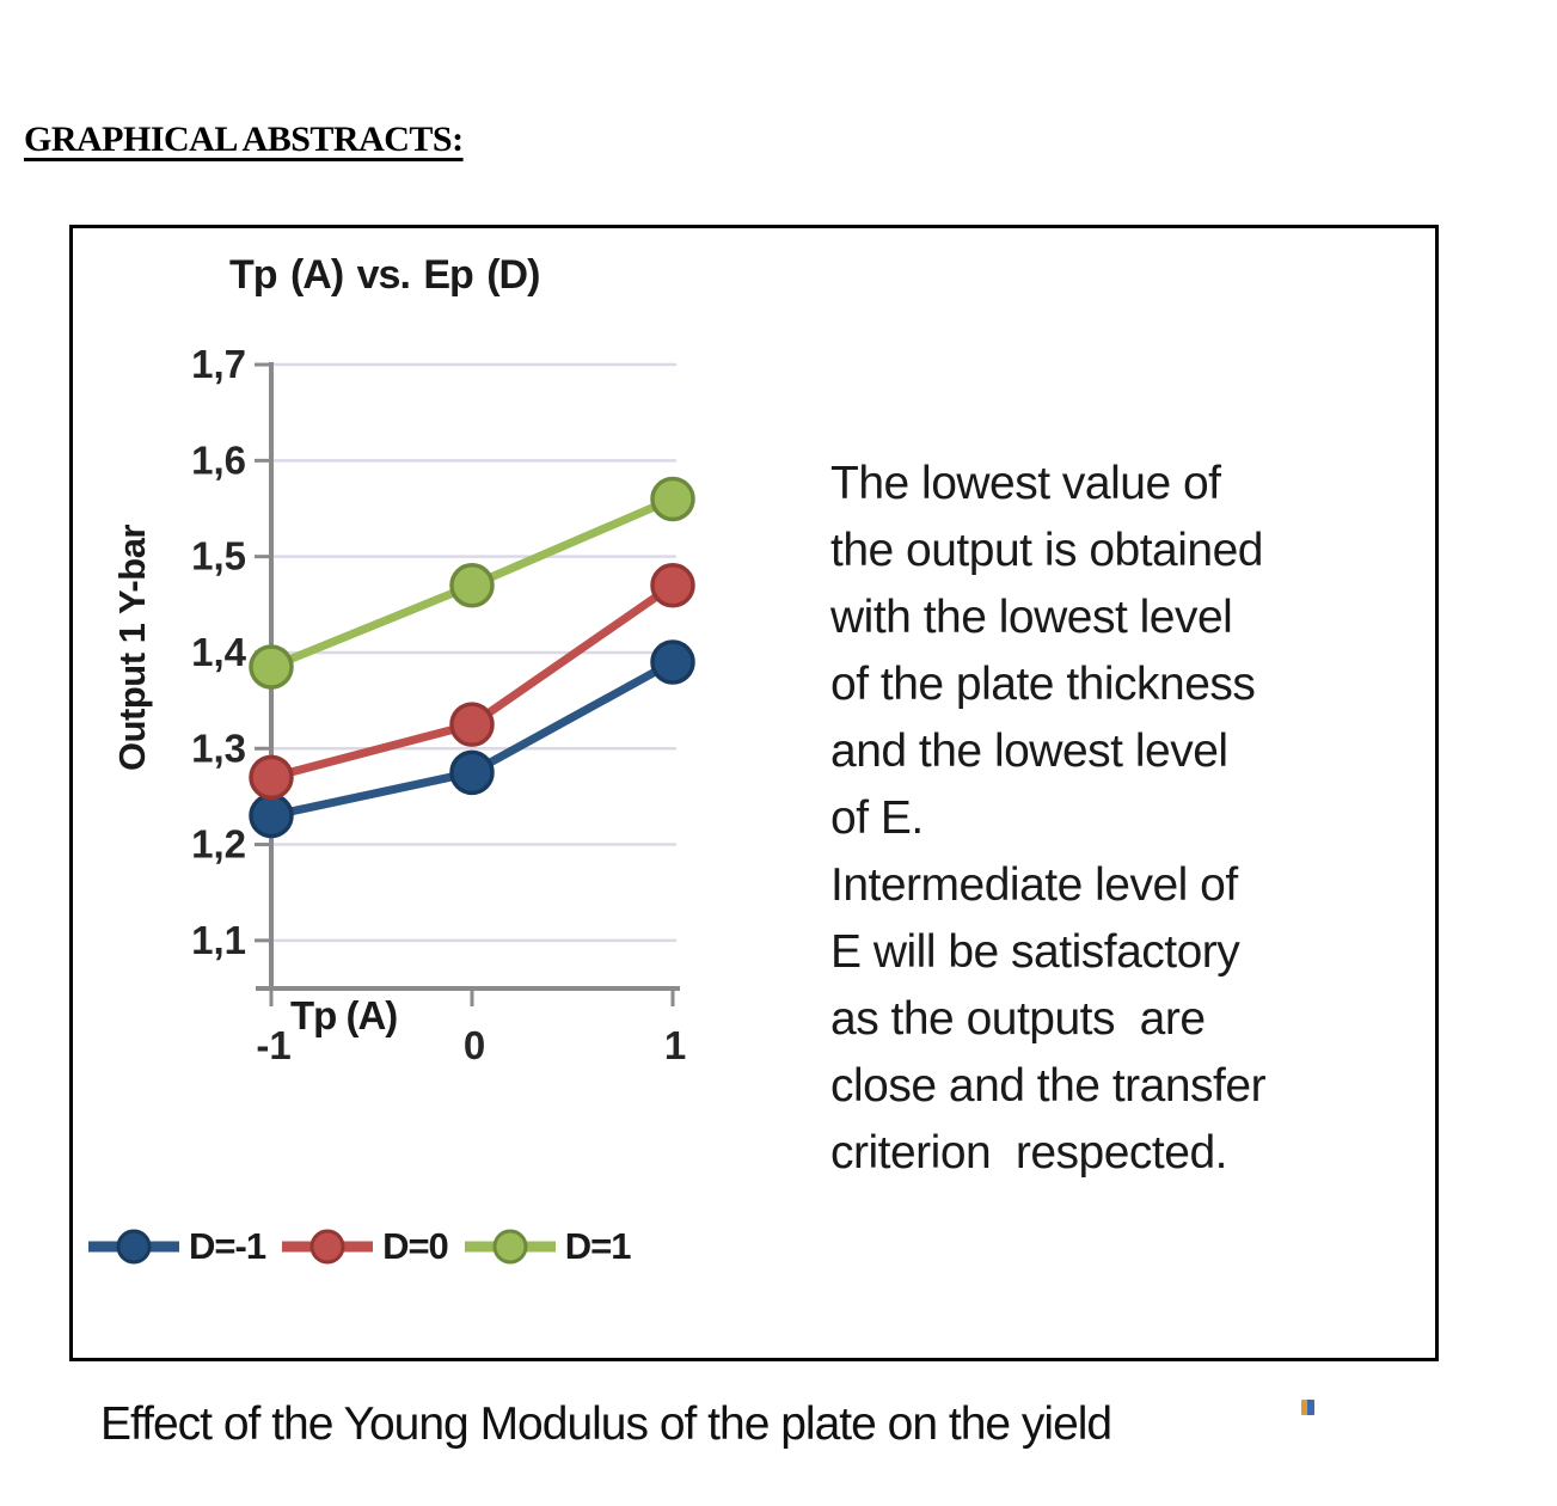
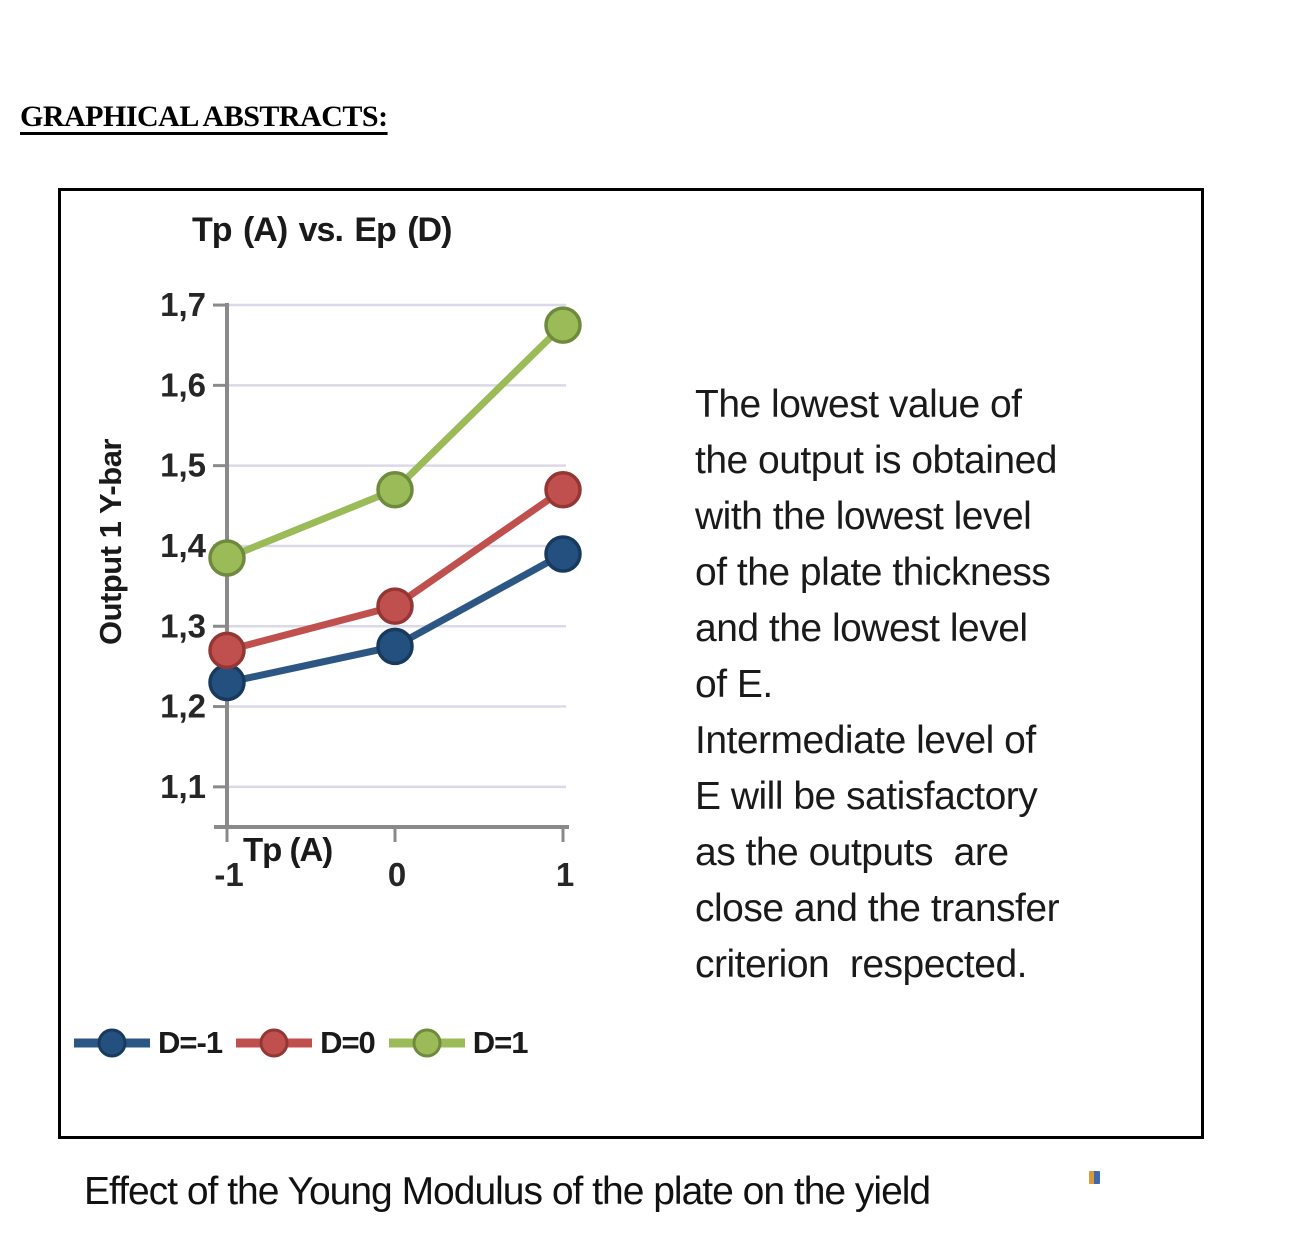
D=1/1: 1,56 -> 1,68
